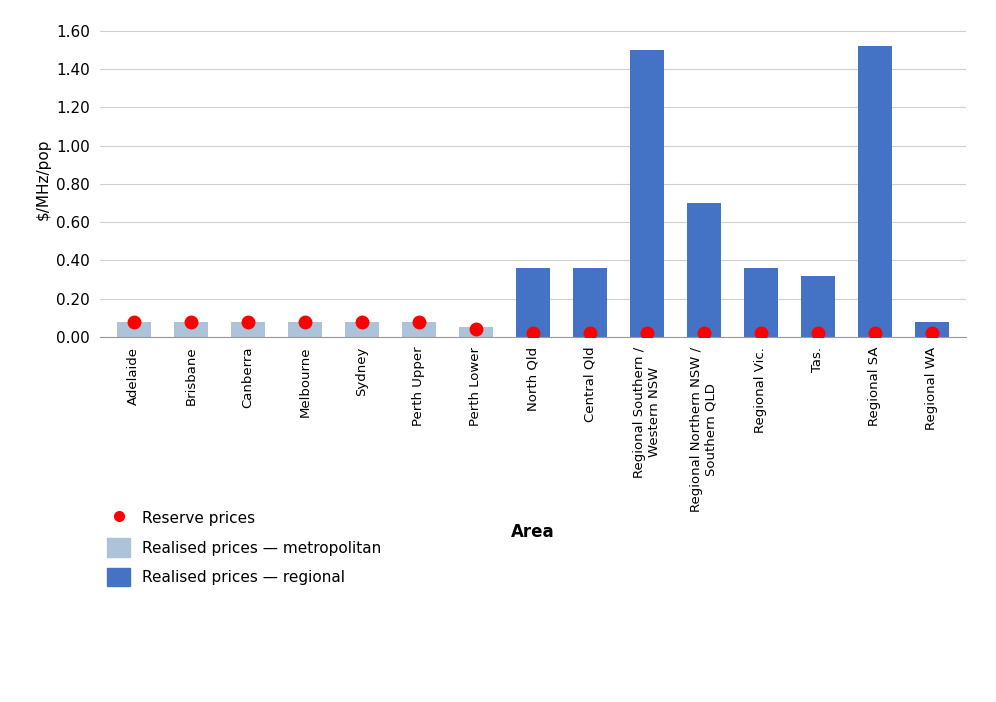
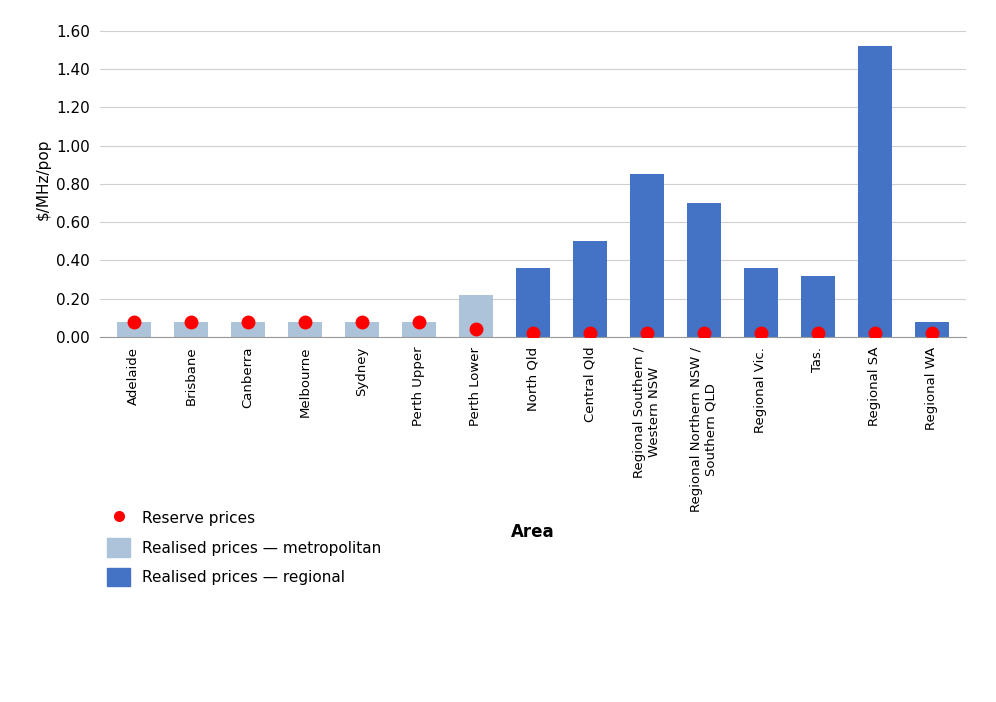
Perth Lower: 0.05 -> 0.22
Central Qld: 0.36 -> 0.50
Regional Southern / Western NSW: 1.50 -> 0.85
